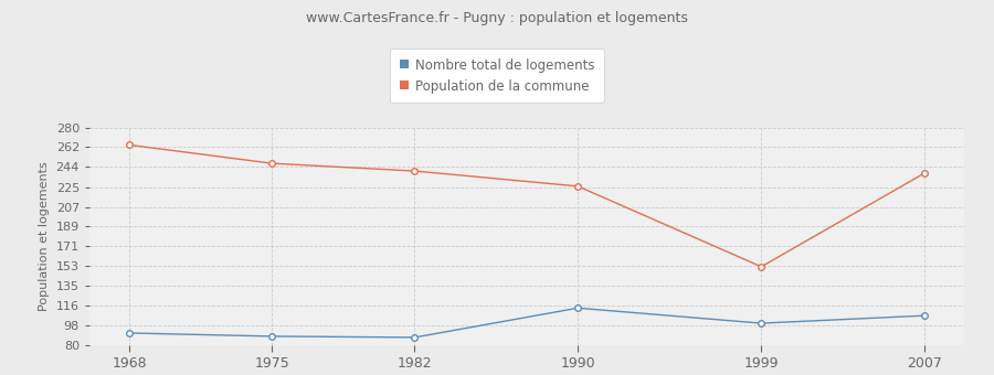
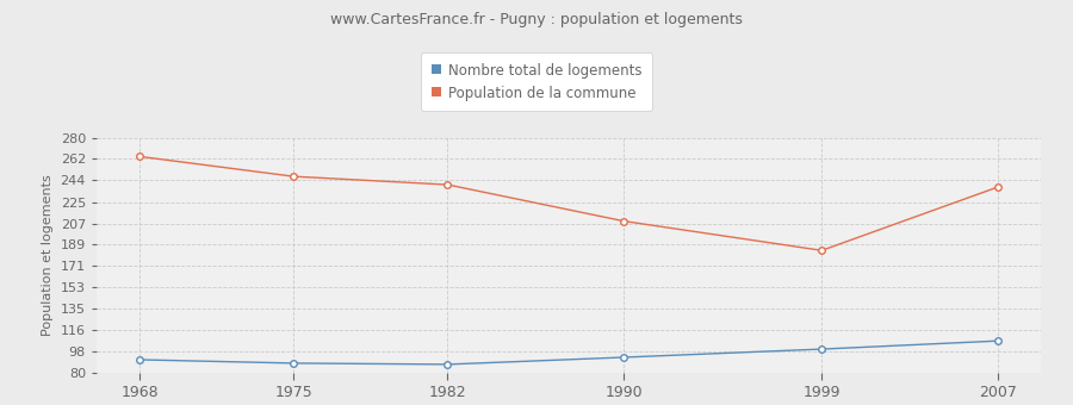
Population de la commune/1990: 226 -> 209
Nombre total de logements/1990: 114 -> 93
Population de la commune/1999: 152 -> 184
